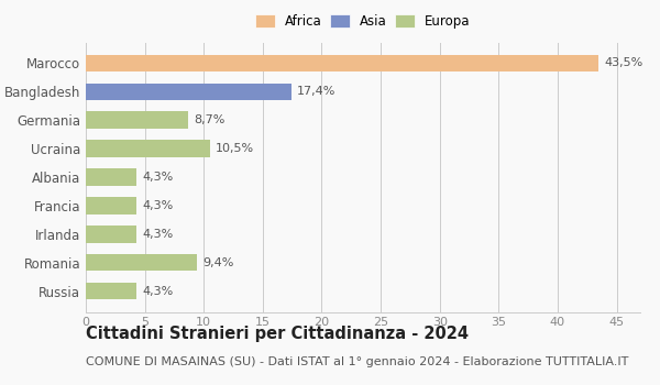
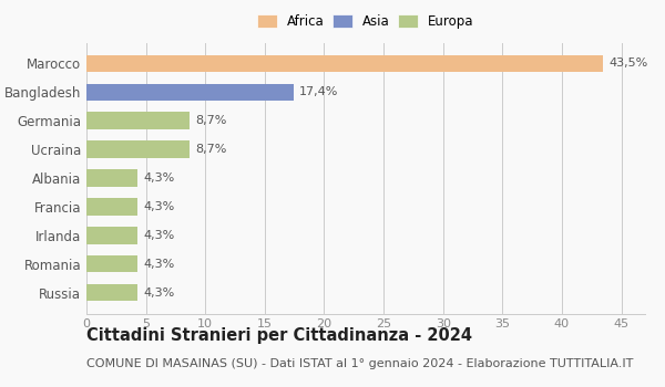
Ucraina: 10,5% -> 8,7%
Romania: 9,4% -> 4,3%
